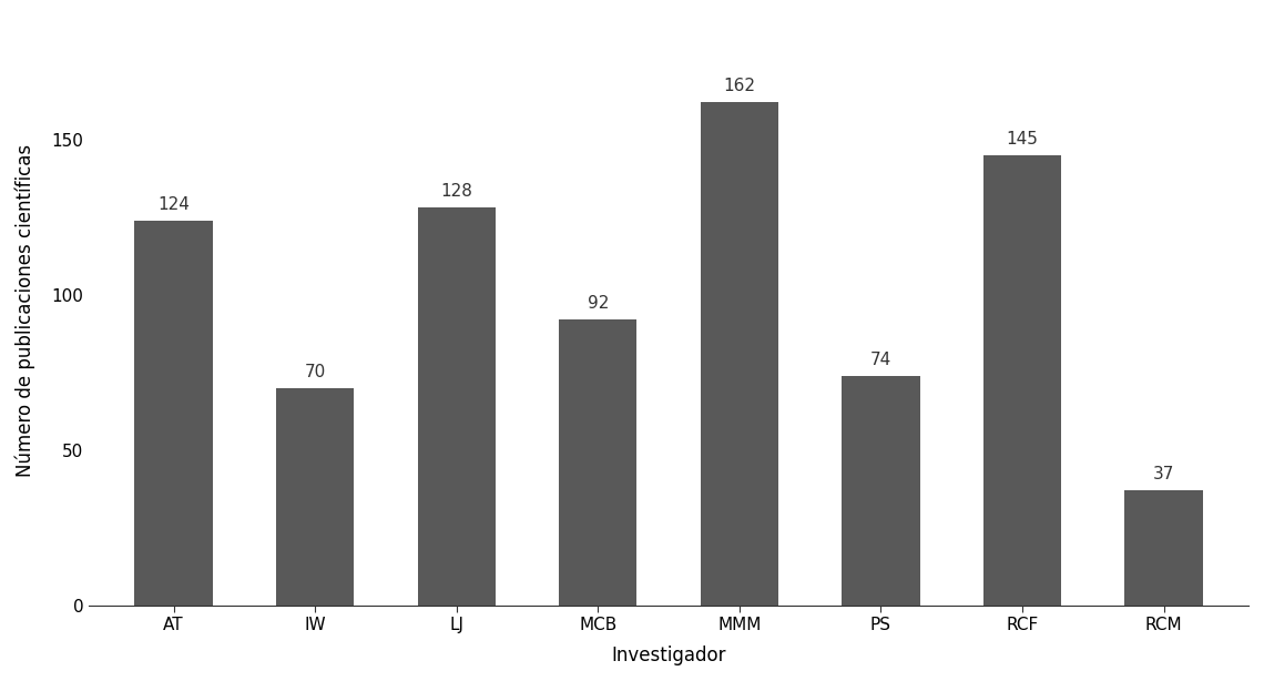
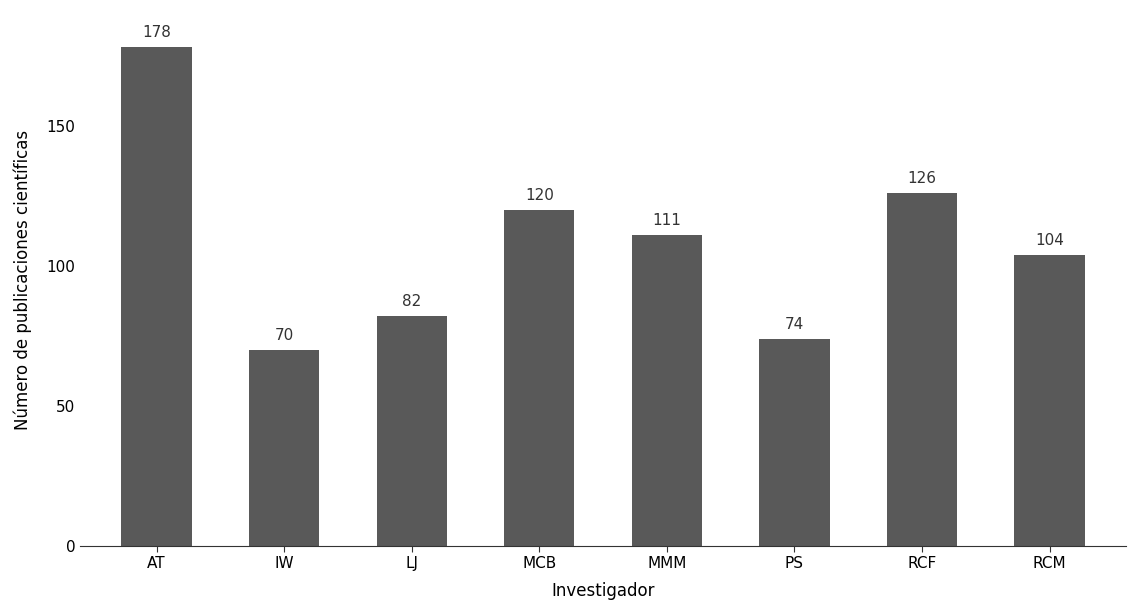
AT: 124 -> 178
LJ: 128 -> 82
MCB: 92 -> 120
MMM: 162 -> 111
RCF: 145 -> 126
RCM: 37 -> 104
